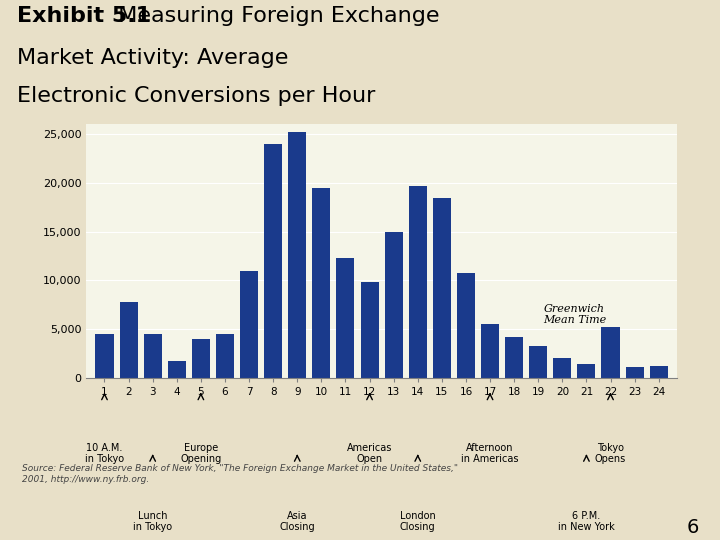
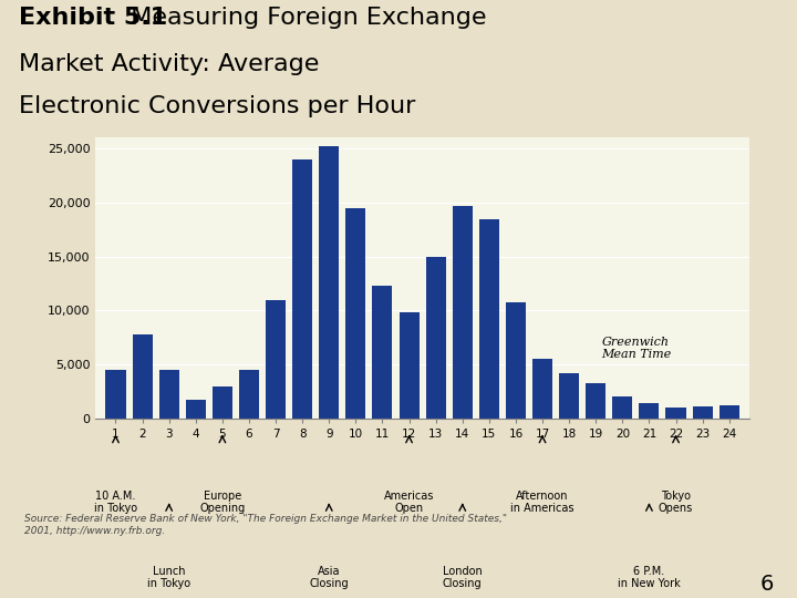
5: 4,000 -> 3,000
22: 5,200 -> 1,000
